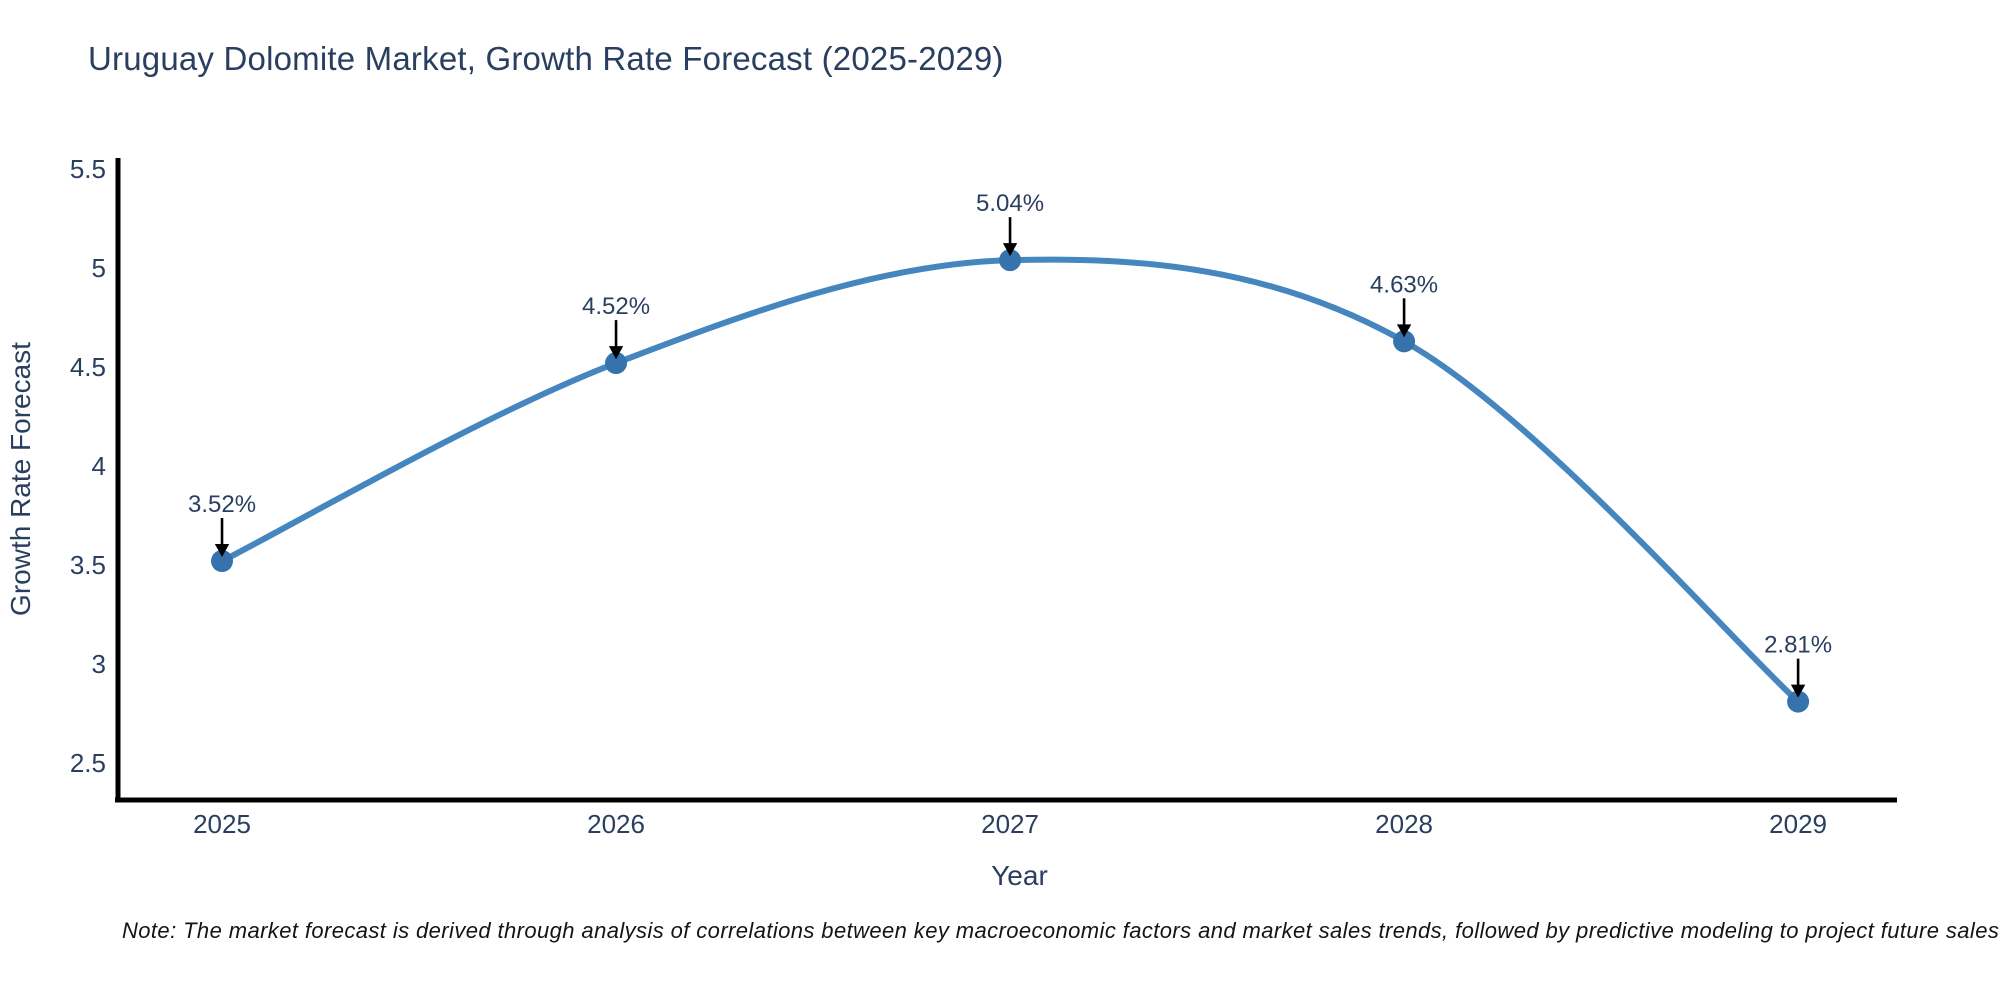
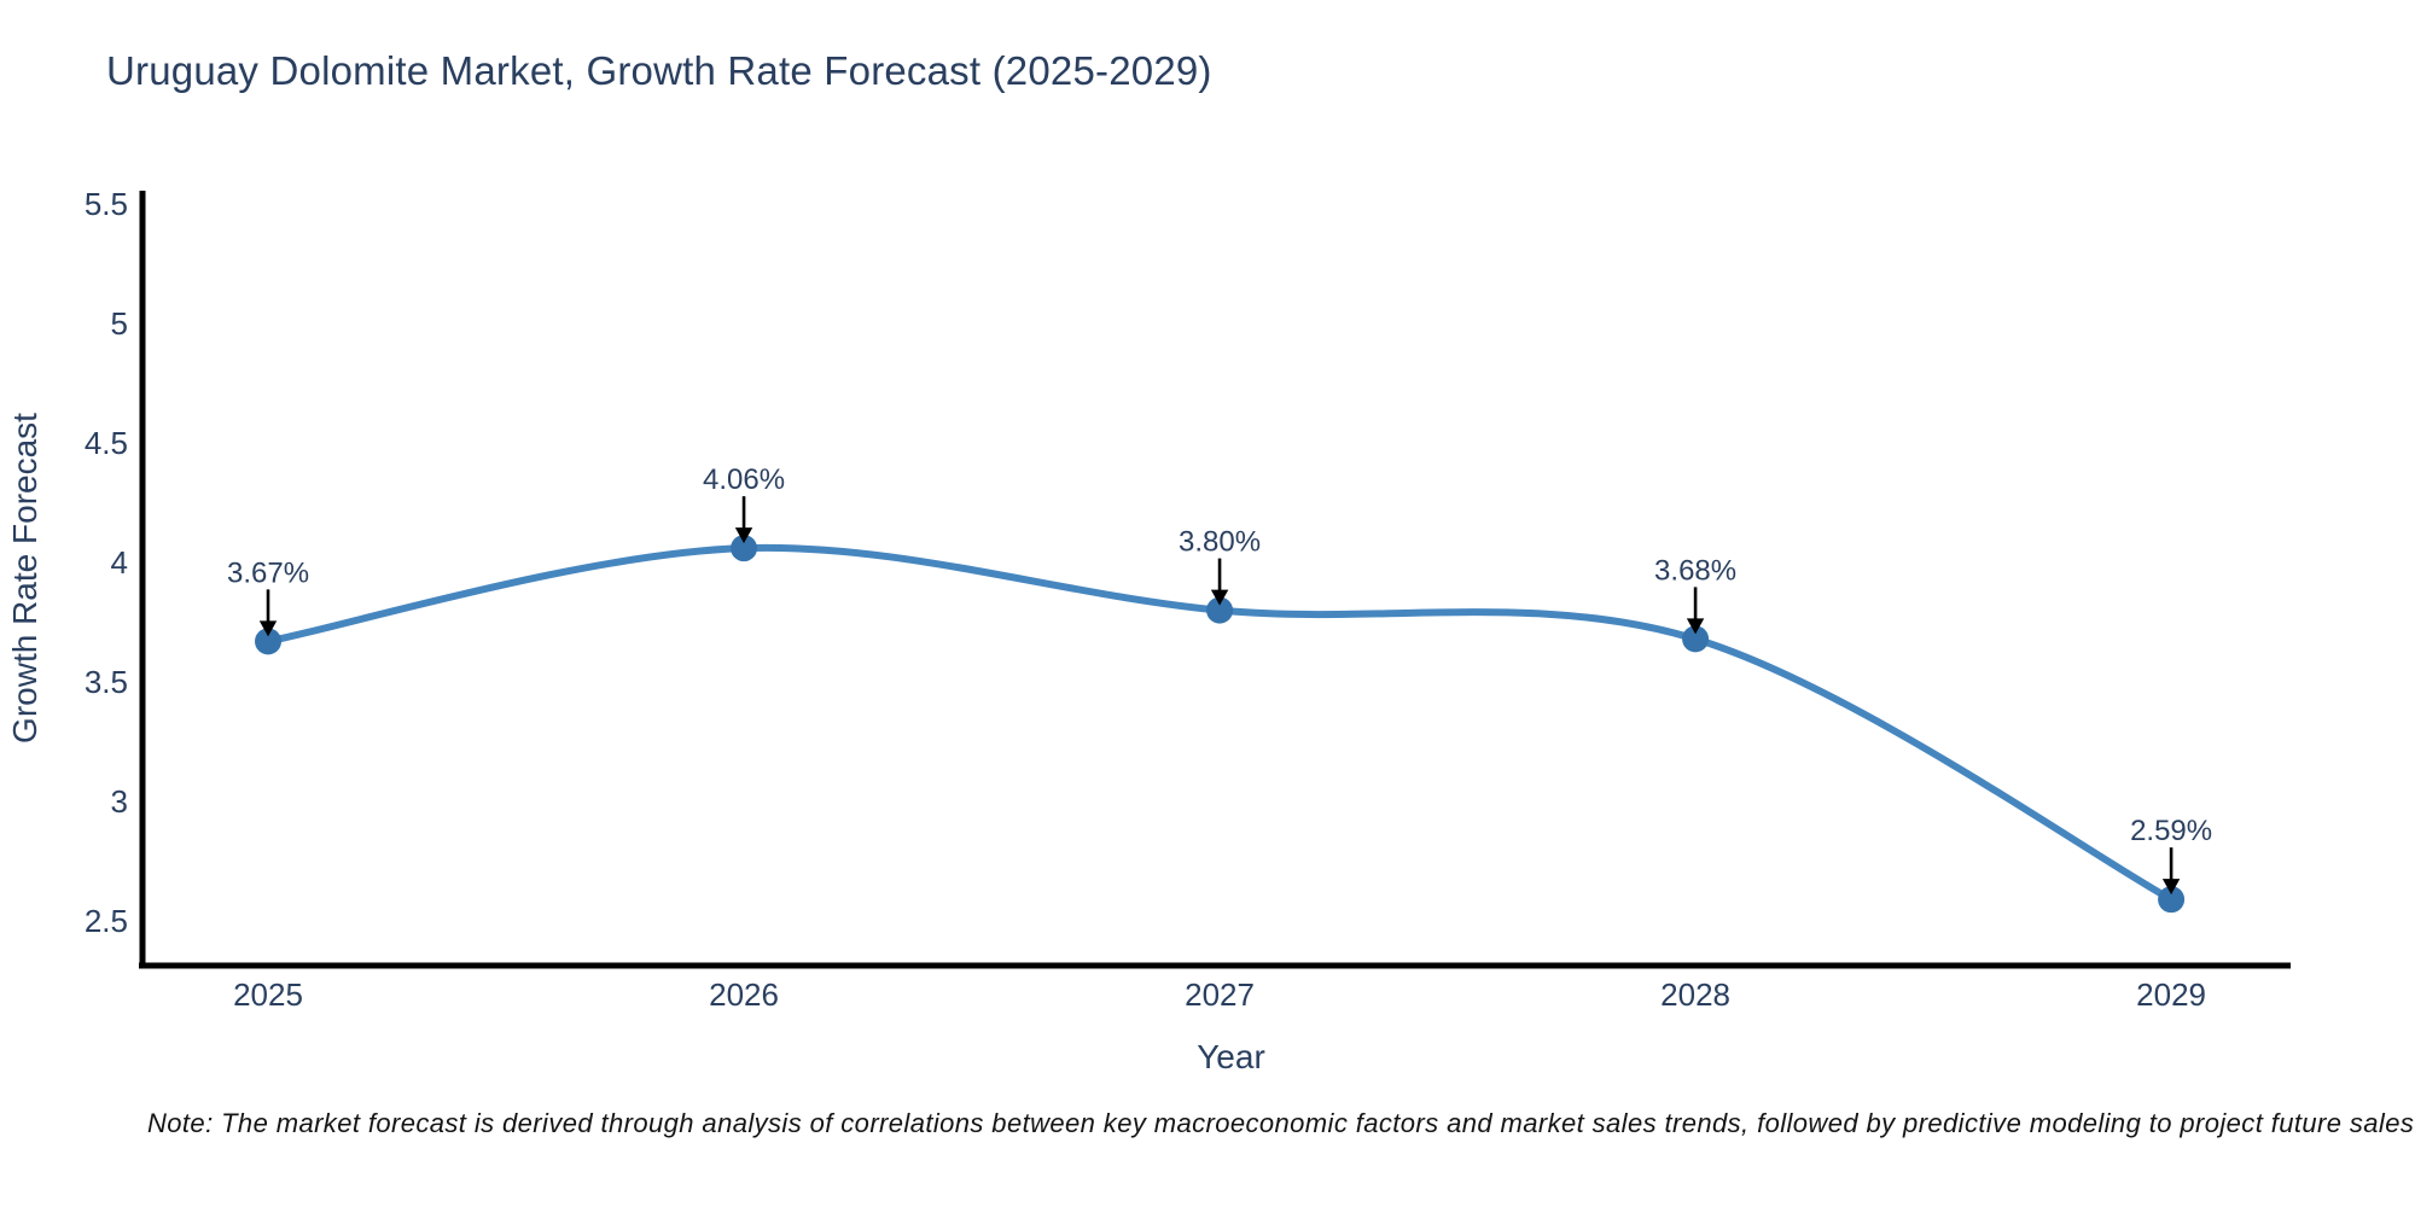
2025: 3.52% -> 3.67%
2026: 4.52% -> 4.06%
2027: 5.04% -> 3.80%
2028: 4.63% -> 3.68%
2029: 2.81% -> 2.59%
